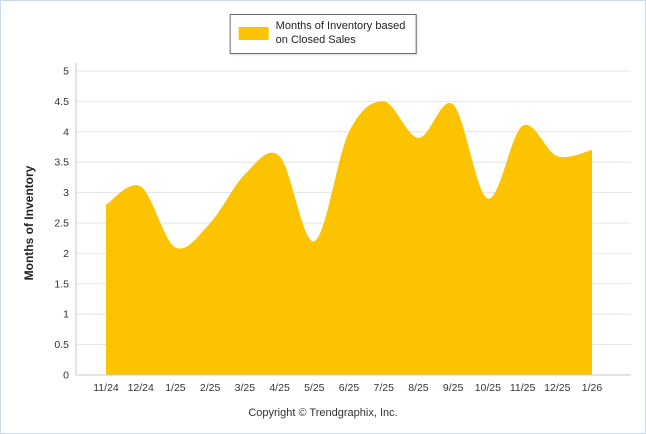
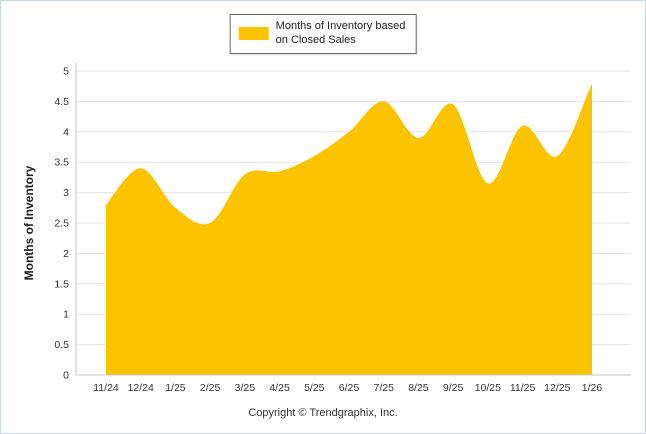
12/24: 3.1 -> 3.4
1/25: 2.1 -> 2.8
4/25: 3.6 -> 3.4
5/25: 2.2 -> 3.6
10/25: 2.9 -> 3.1
1/26: 3.7 -> 4.8
